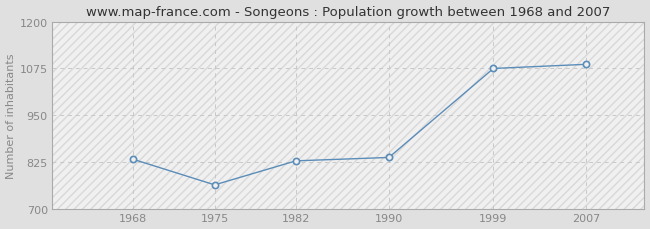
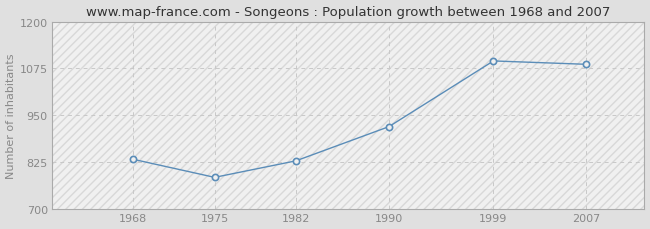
1975: 765 -> 785
1990: 838 -> 920
1999: 1075 -> 1095
